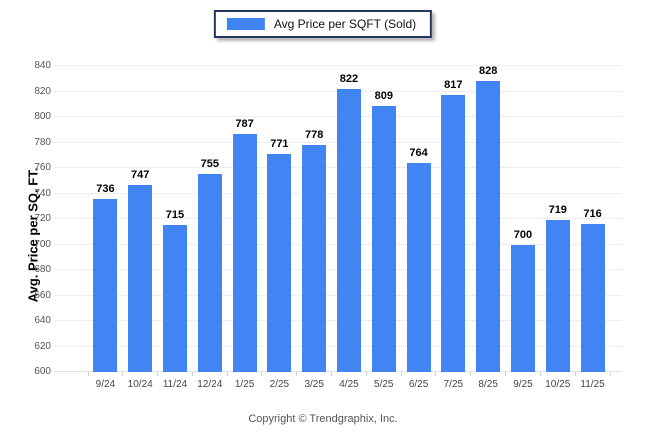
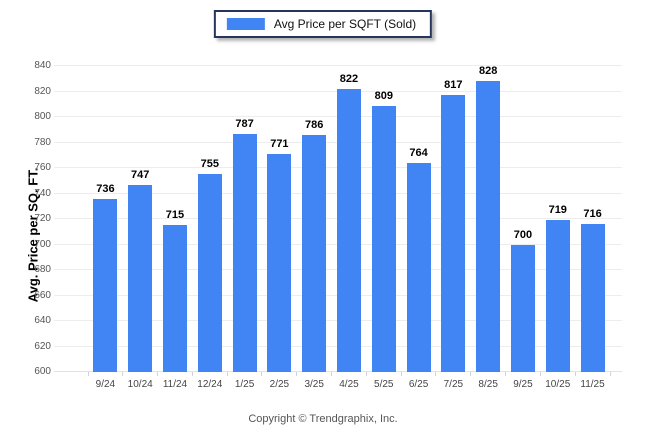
3/25: 778 -> 786
